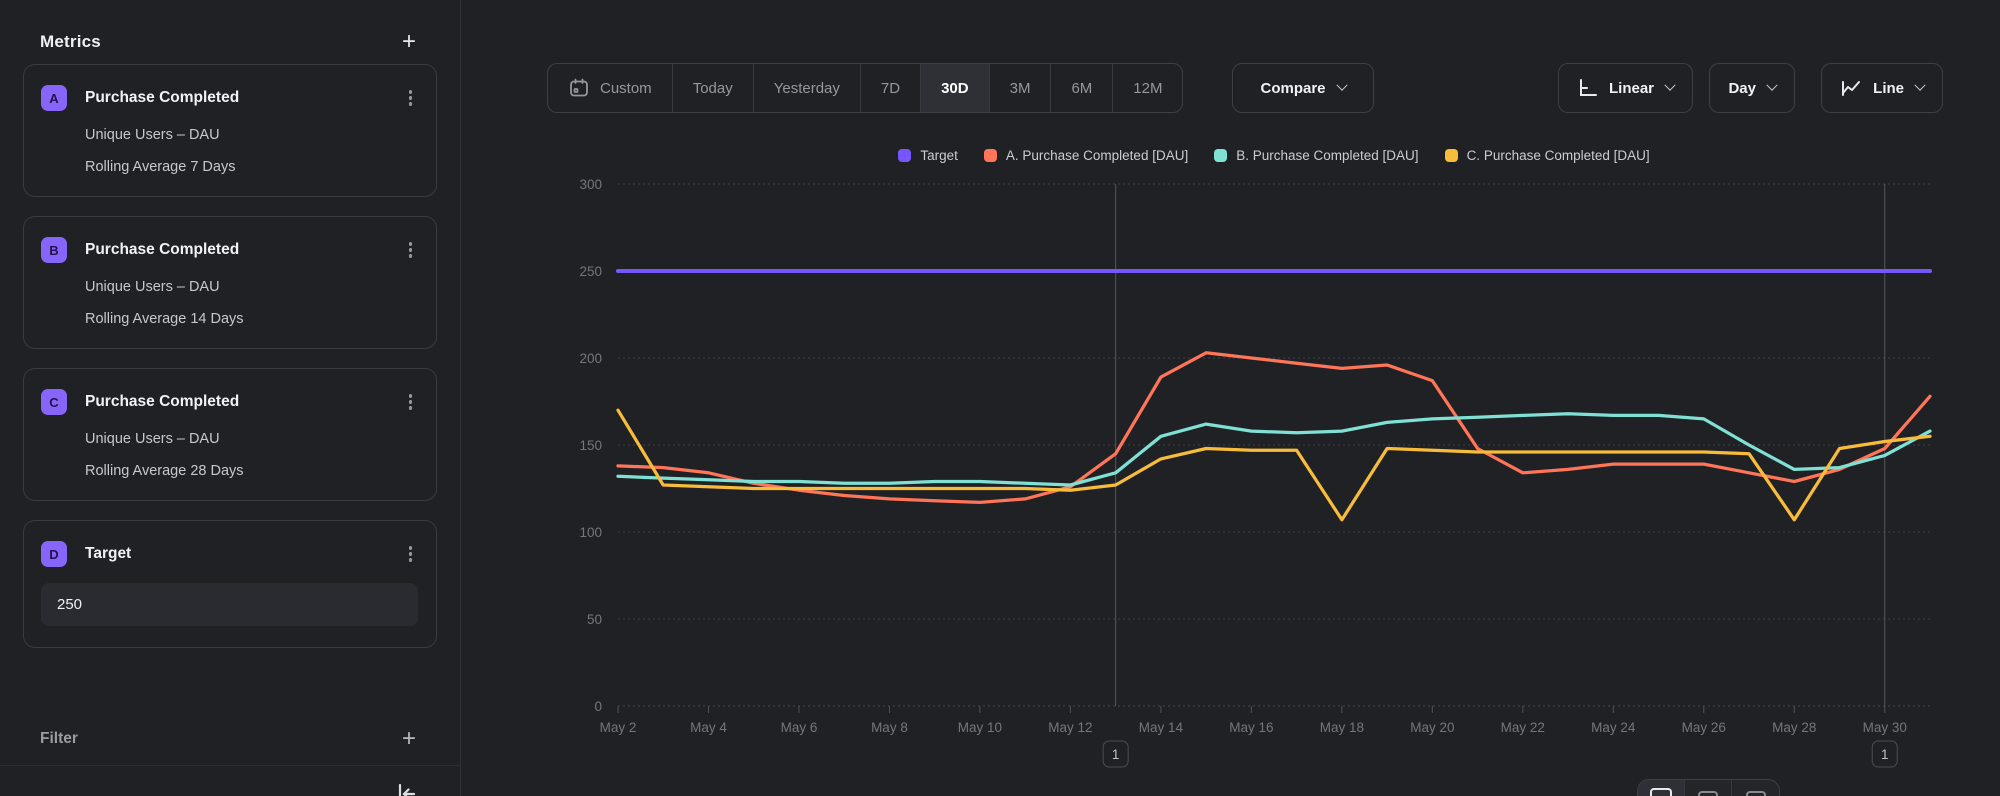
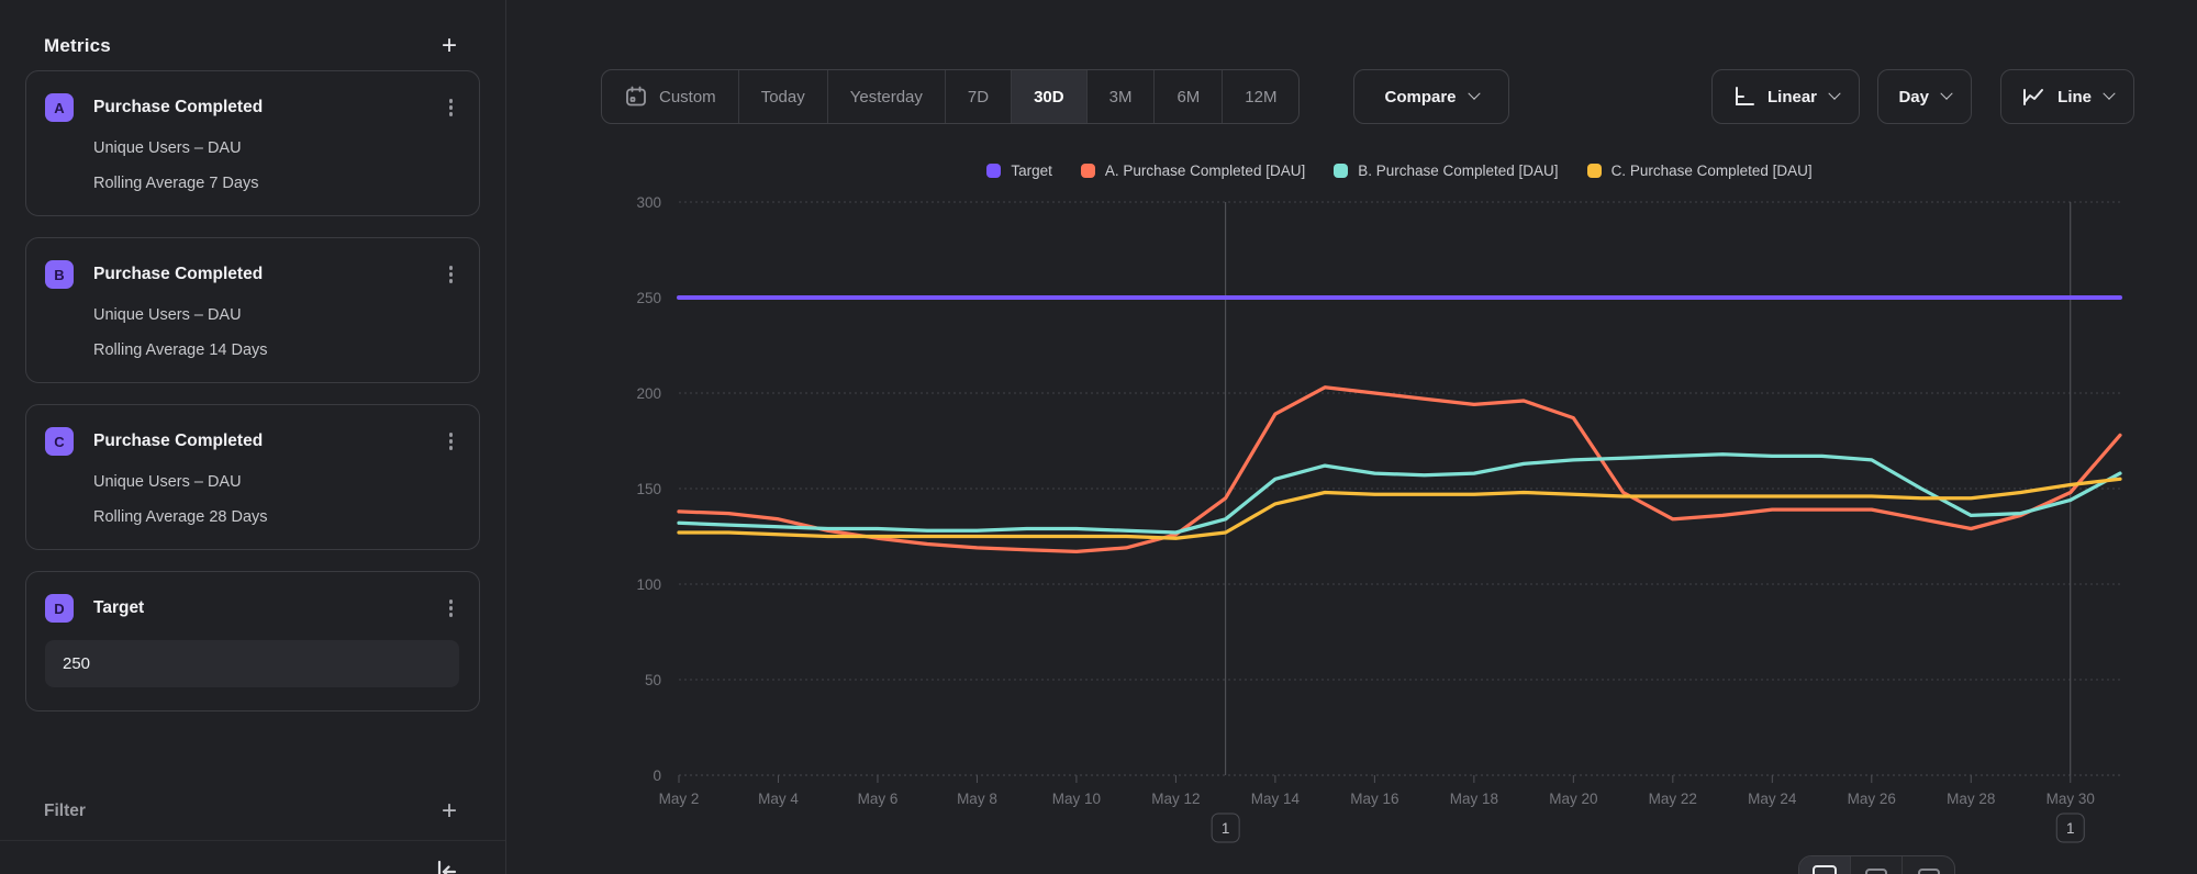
C. Purchase Completed [DAU]/May 2: 170 -> 127
C. Purchase Completed [DAU]/May 18: 107 -> 147
C. Purchase Completed [DAU]/May 28: 107 -> 145
